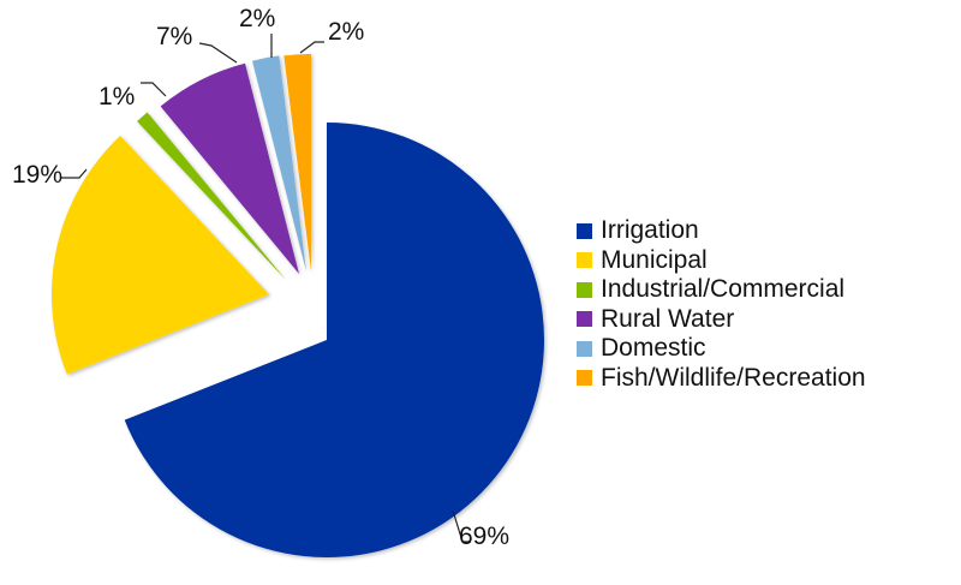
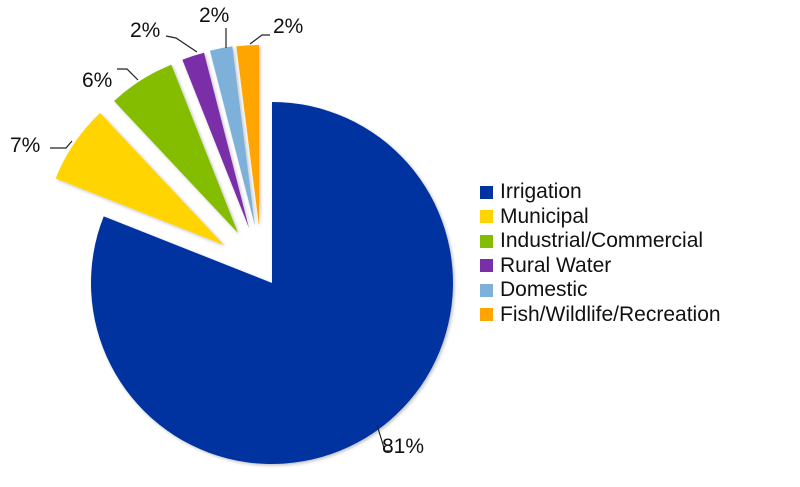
Irrigation: 69% -> 81%
Municipal: 19% -> 7%
Industrial/Commercial: 1% -> 6%
Rural Water: 7% -> 2%
